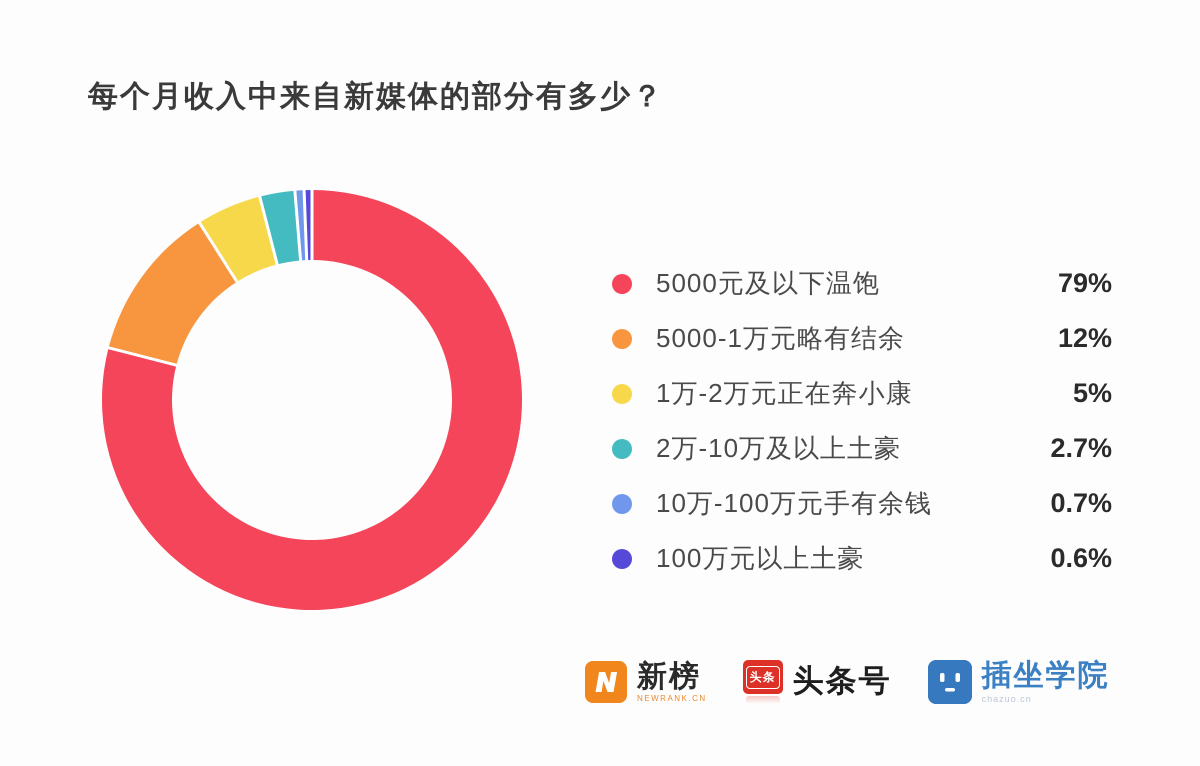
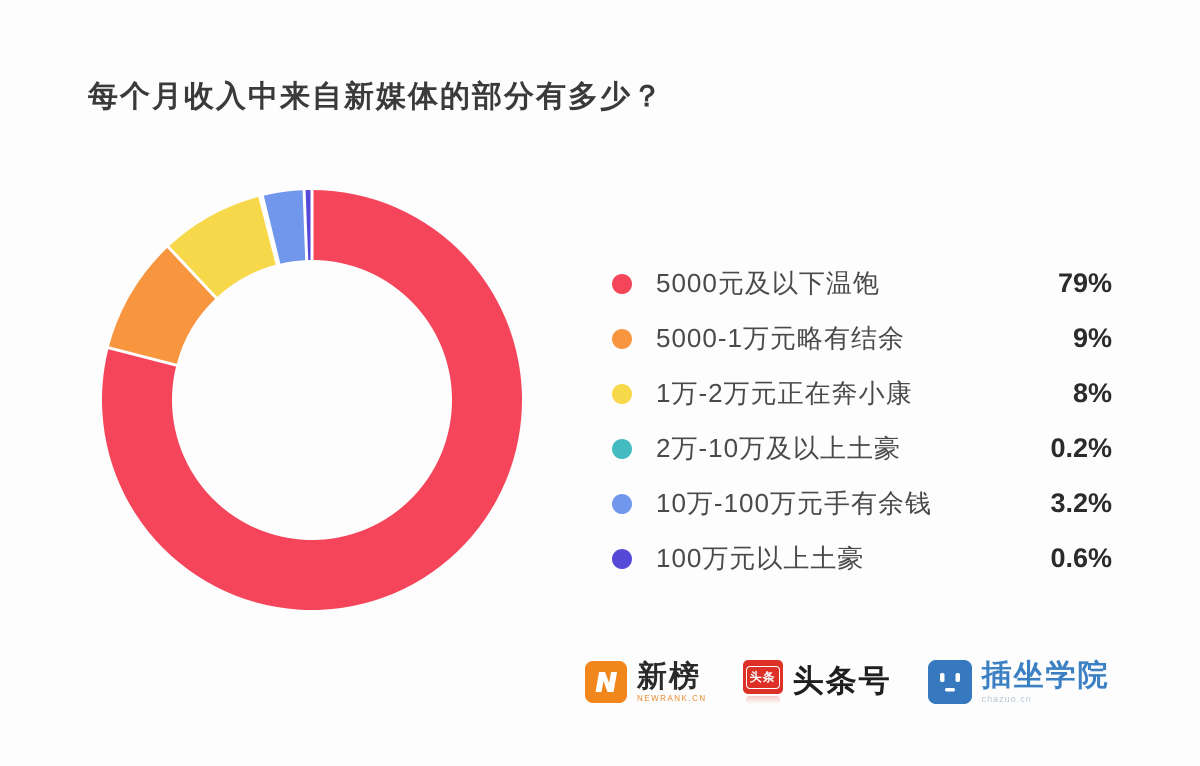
5000-1万元略有结余: 12% -> 9%
1万-2万元正在奔小康: 5% -> 8%
2万-10万及以上土豪: 2.7% -> 0.2%
10万-100万元手有余钱: 0.7% -> 3.2%
